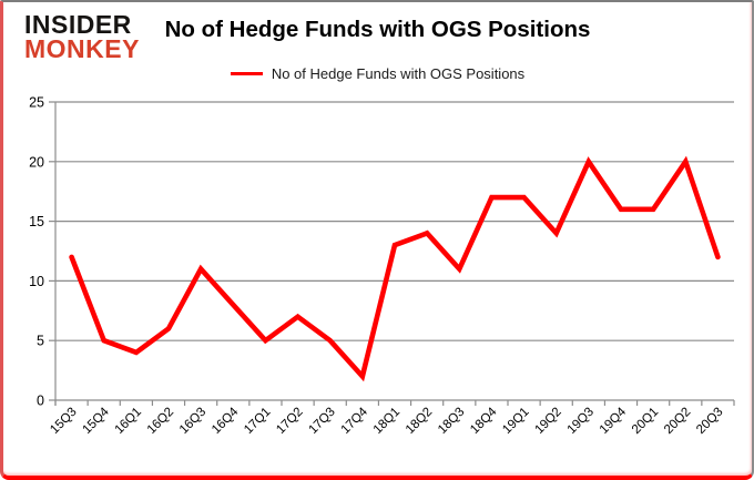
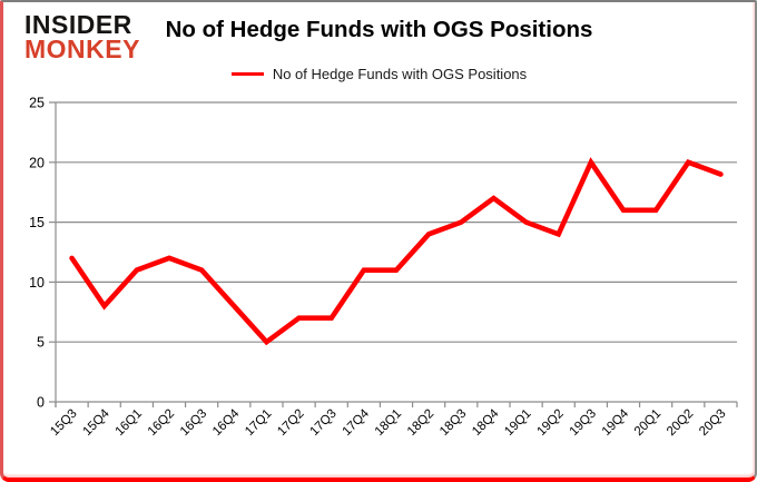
15Q4: 5 -> 8
16Q1: 4 -> 11
16Q2: 6 -> 12
17Q3: 5 -> 7
17Q4: 2 -> 11
18Q1: 13 -> 11
18Q3: 11 -> 15
19Q1: 17 -> 15
20Q3: 12 -> 19
